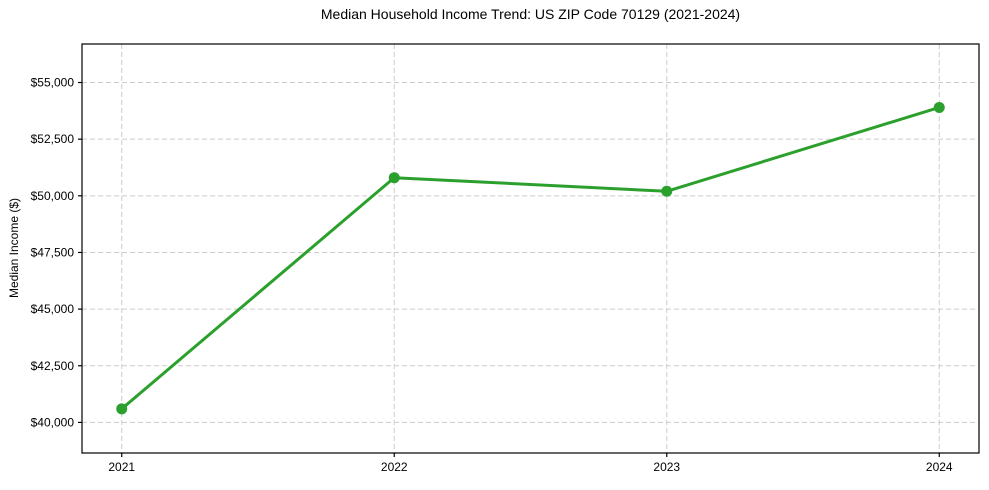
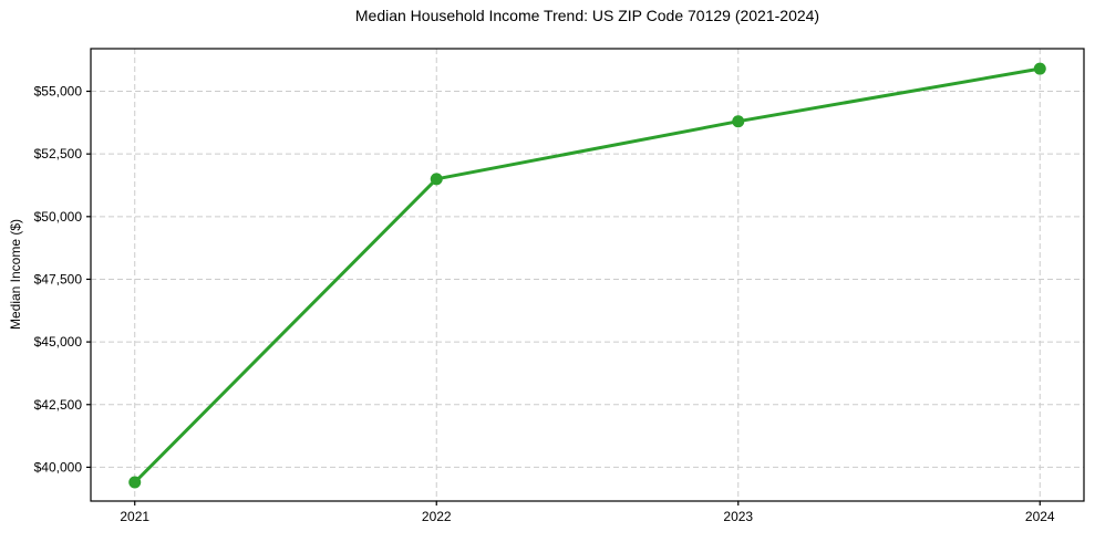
2021: $40600 -> $39400
2022: $50800 -> $51500
2023: $50200 -> $53800
2024: $53900 -> $55900
